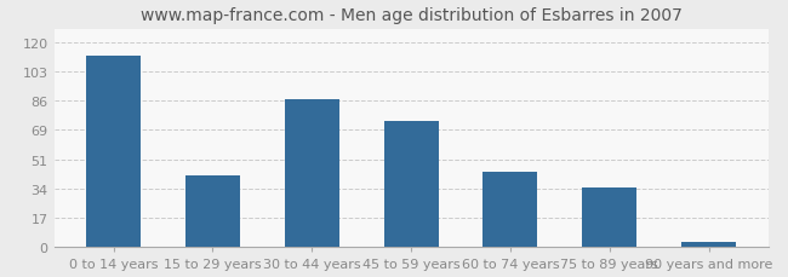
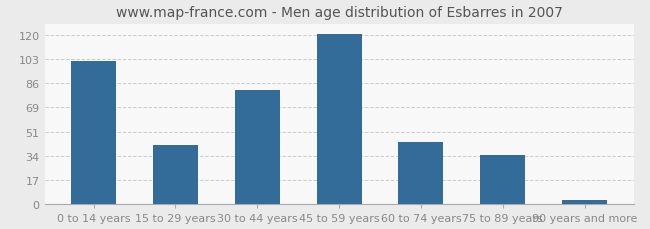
0 to 14 years: 112 -> 102
30 to 44 years: 87 -> 81
45 to 59 years: 74 -> 121
